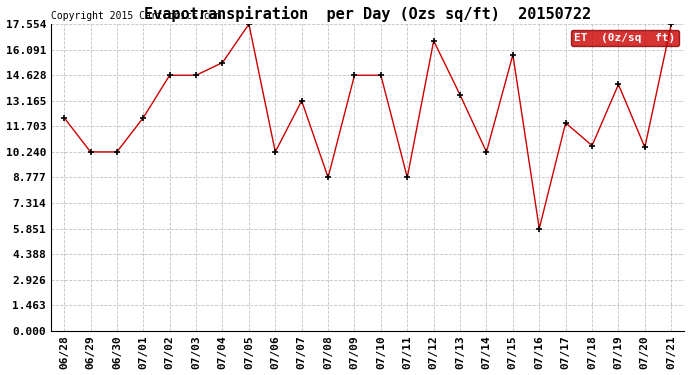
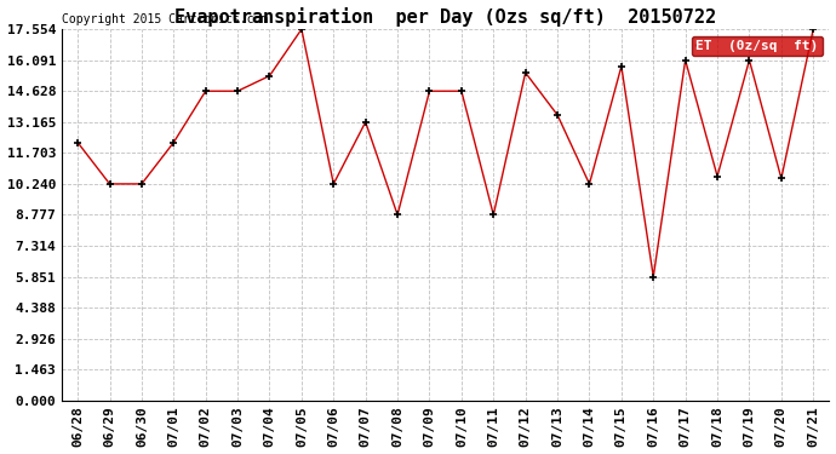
07/12: 16.6 -> 15.5
07/17: 11.9 -> 16.1
07/19: 14.1 -> 16.1
